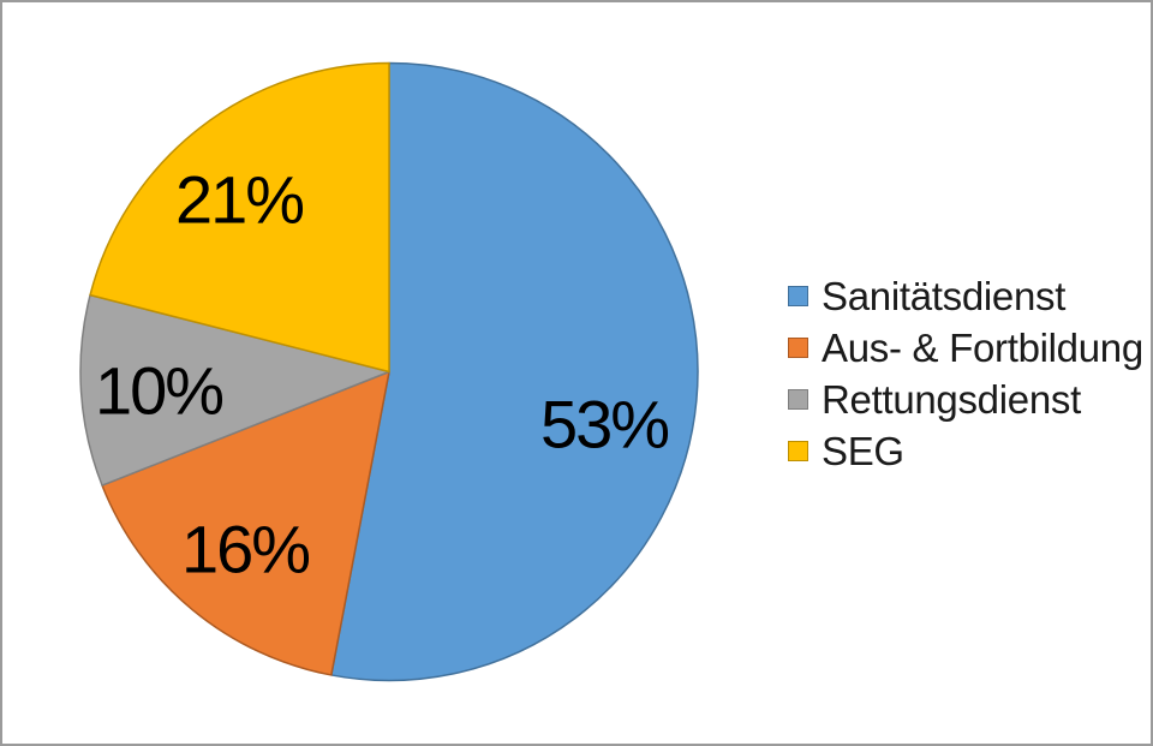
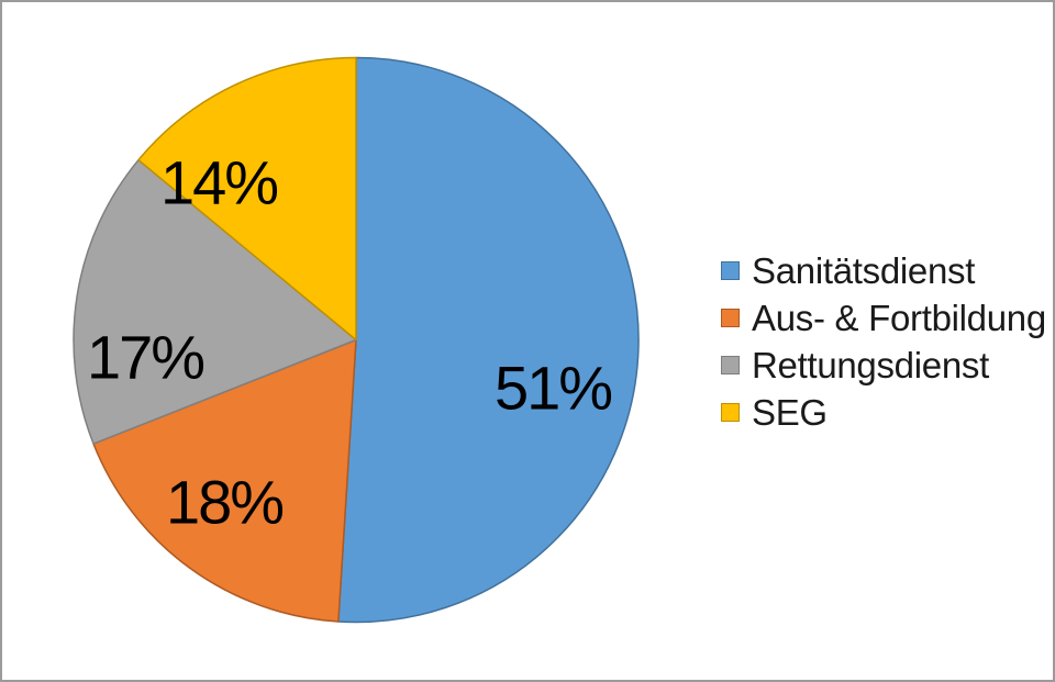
Sanitätsdienst: 53% -> 51%
Aus- & Fortbildung: 16% -> 18%
Rettungsdienst: 10% -> 17%
SEG: 21% -> 14%
